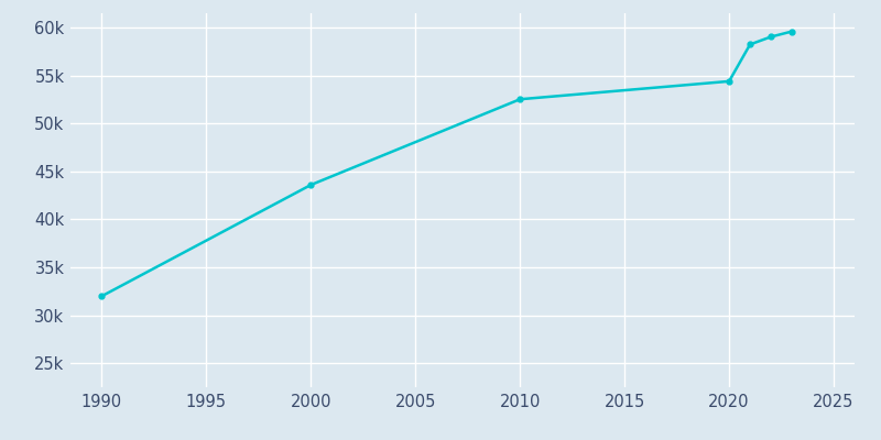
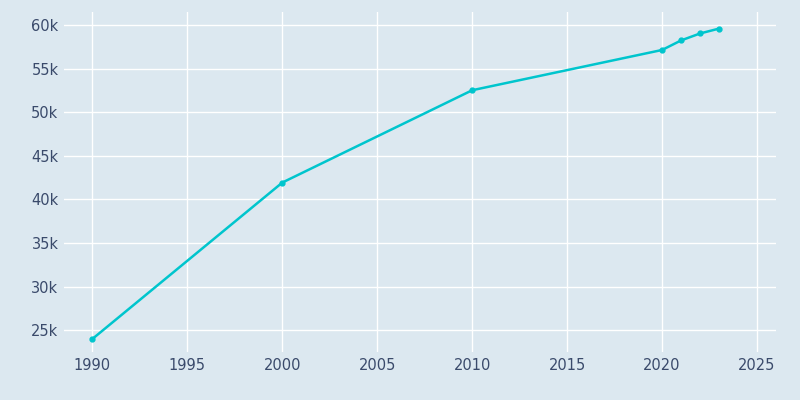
1990: 32.0k -> 24.0k
2000: 43.6k -> 41.9k
2020: 54.4k -> 57.1k
